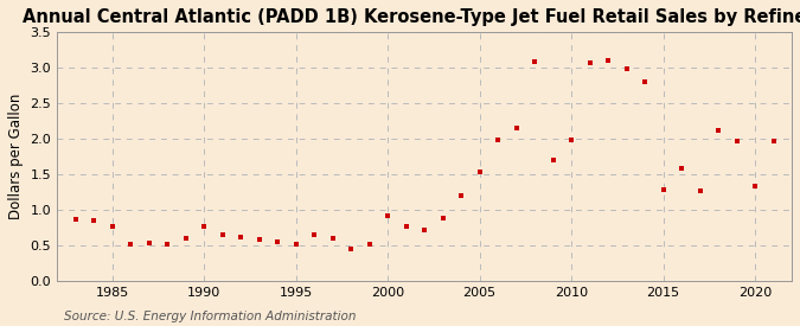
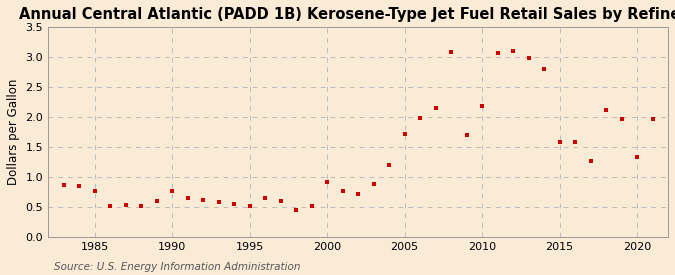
2005: 1.54 -> 1.72
2010: 1.98 -> 2.18
2015: 1.28 -> 1.58
